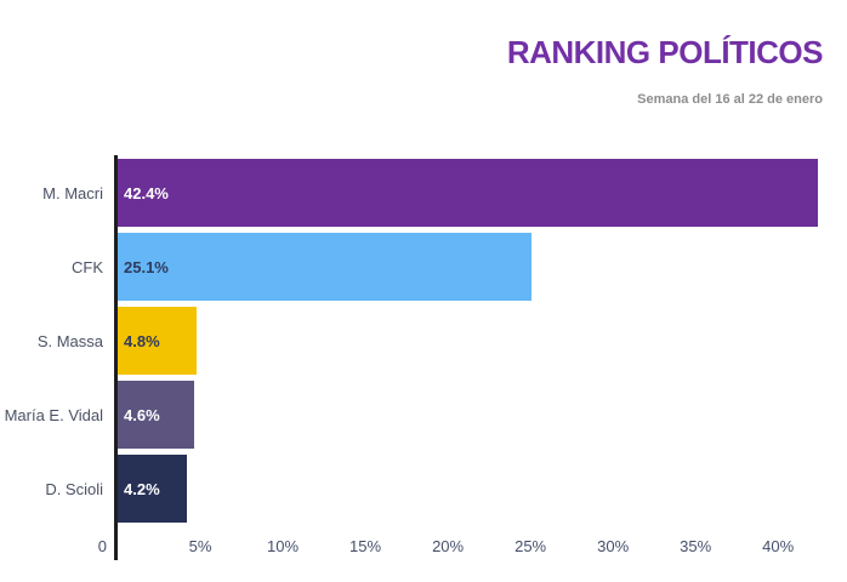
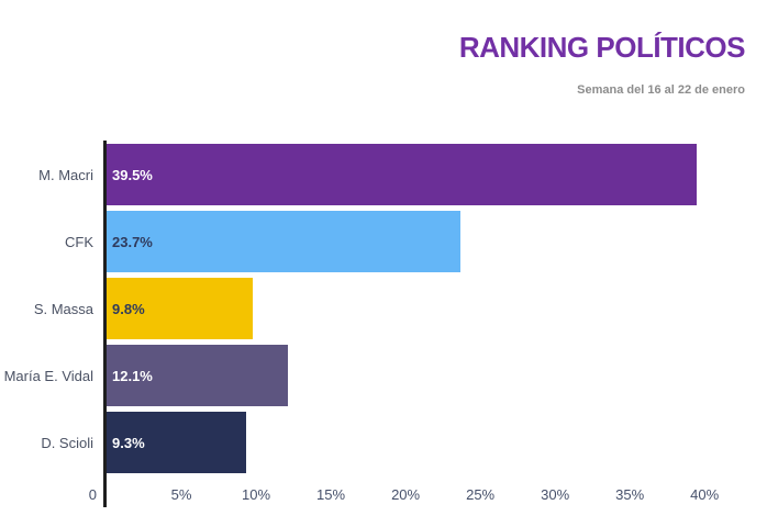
M. Macri: 42.4% -> 39.5%
CFK: 25.1% -> 23.7%
S. Massa: 4.8% -> 9.8%
María E. Vidal: 4.6% -> 12.1%
D. Scioli: 4.2% -> 9.3%
